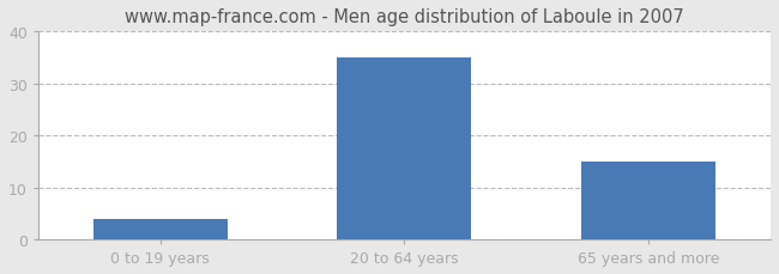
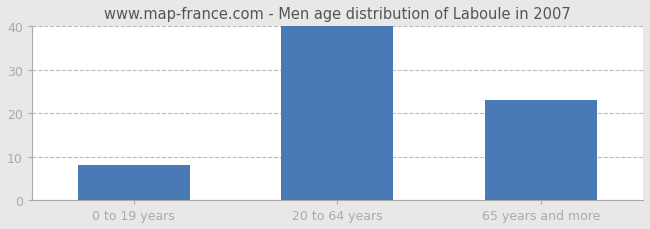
0 to 19 years: 4 -> 8
20 to 64 years: 35 -> 40
65 years and more: 15 -> 23
